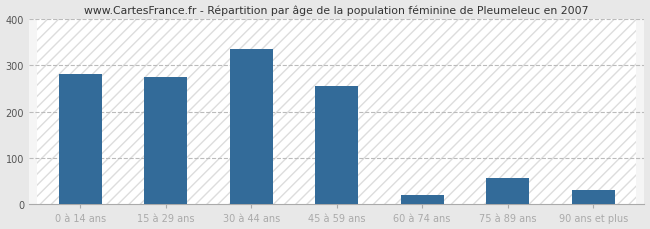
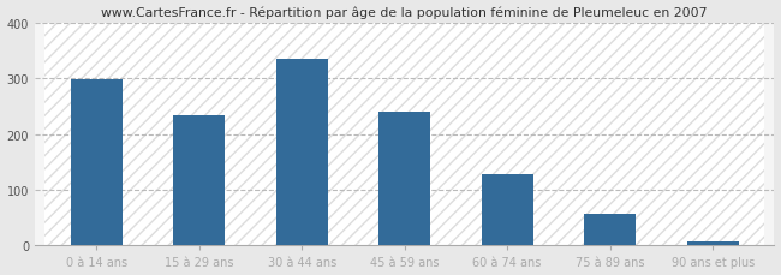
0 à 14 ans: 280 -> 298
15 à 29 ans: 275 -> 233
45 à 59 ans: 255 -> 240
60 à 74 ans: 20 -> 128
90 ans et plus: 30 -> 8
